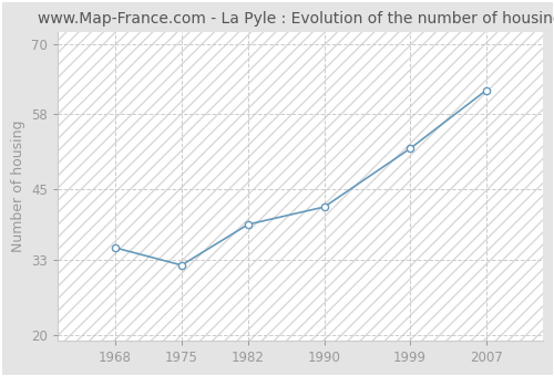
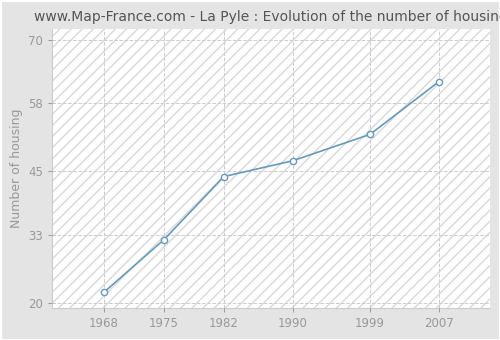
1968: 35 -> 22
1982: 39 -> 44
1990: 42 -> 47
